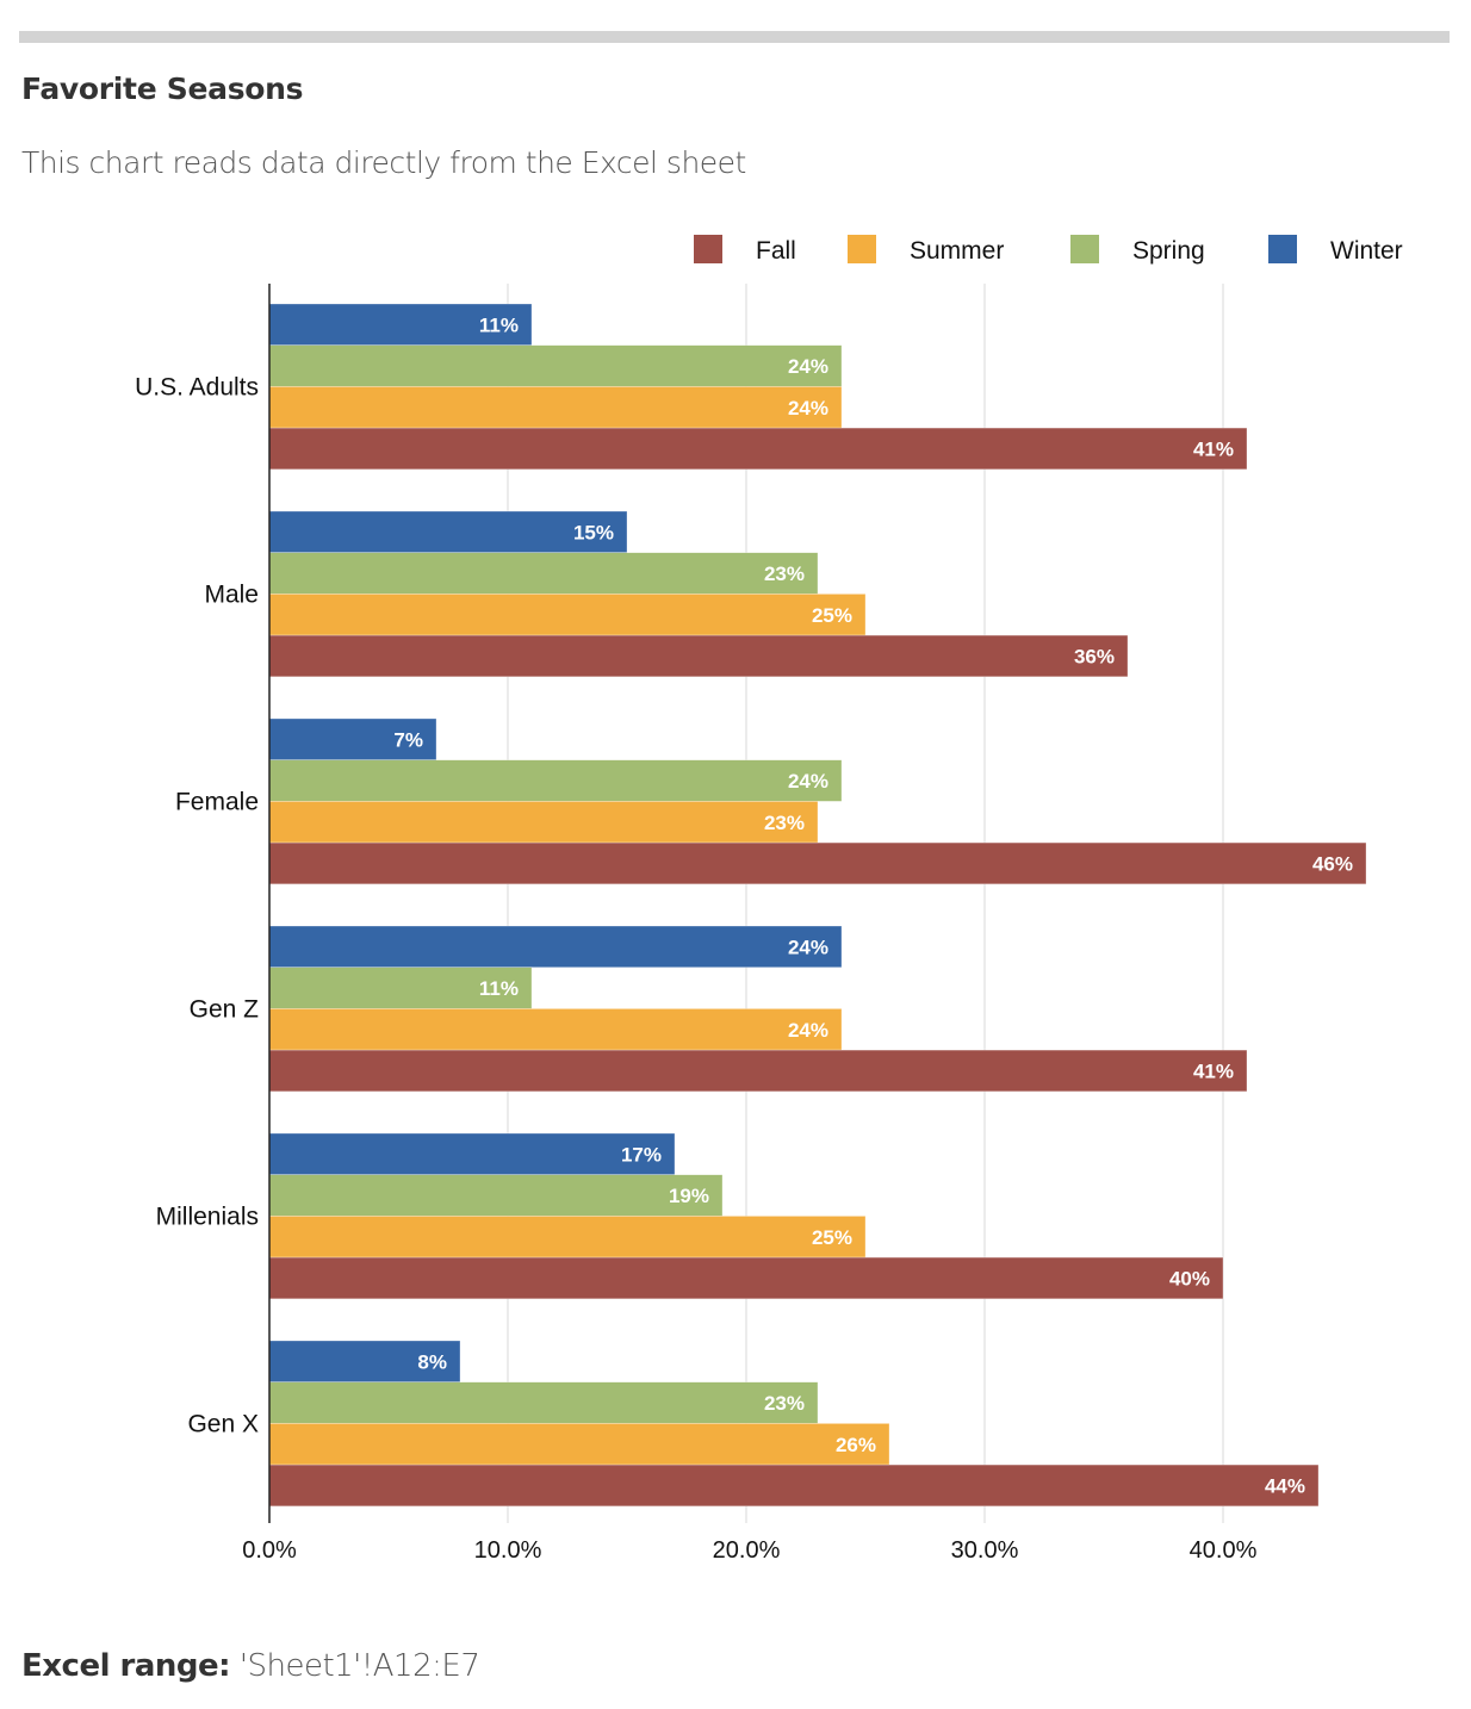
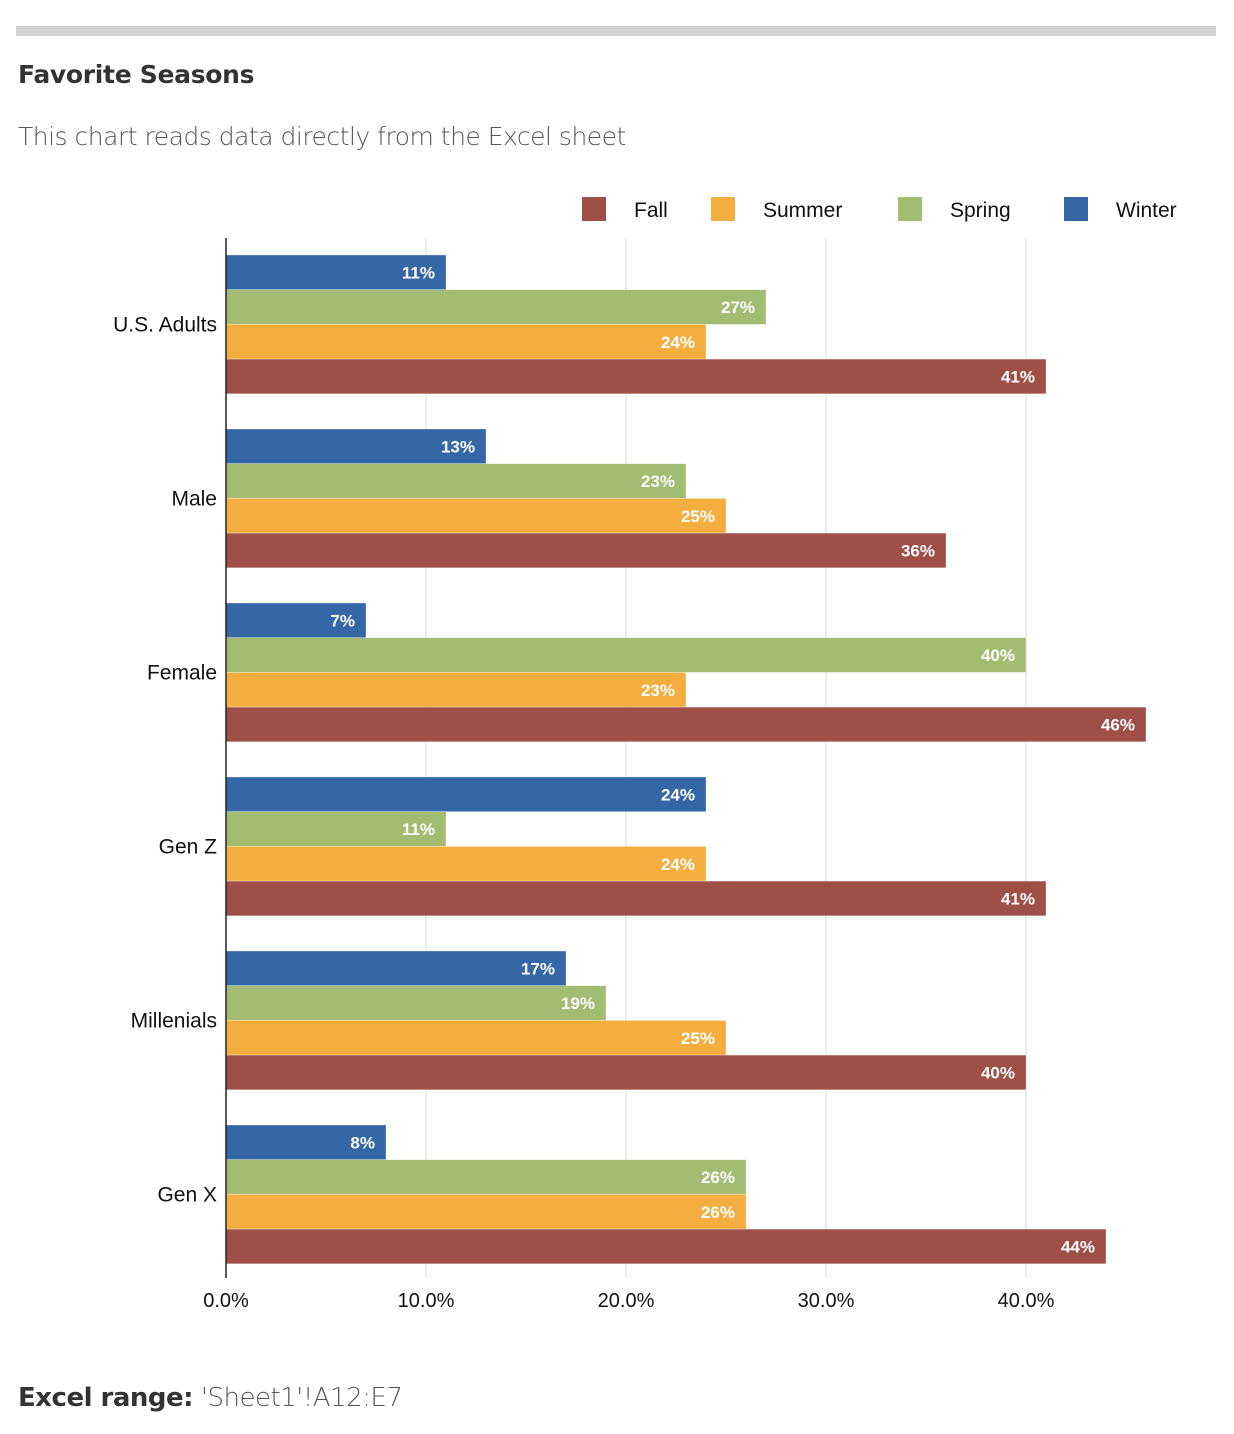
Spring/U.S. Adults: 24% -> 27%
Winter/Male: 15% -> 13%
Spring/Female: 24% -> 40%
Spring/Gen X: 23% -> 26%
